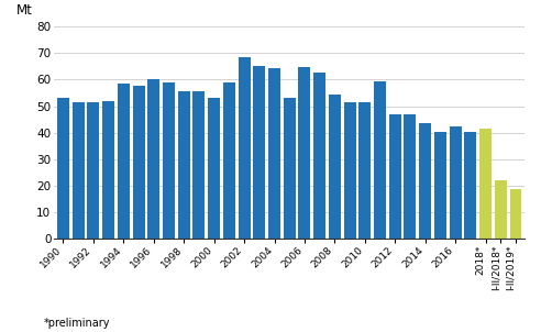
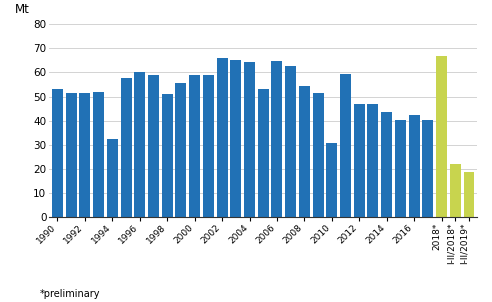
1994: 58.5 -> 32.5
1998: 55.5 -> 51.0
2000: 53.0 -> 59.0
2002: 68.5 -> 66.0
2010: 51.5 -> 31.0
2018*: 41.5 -> 67.0
